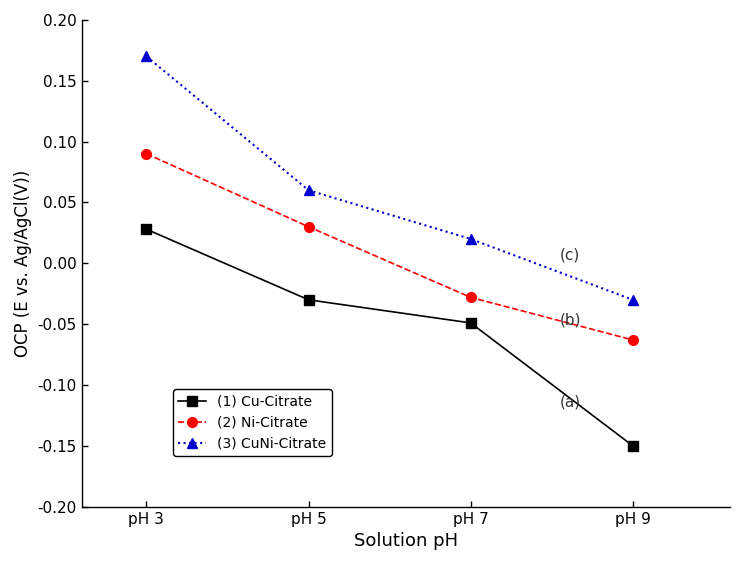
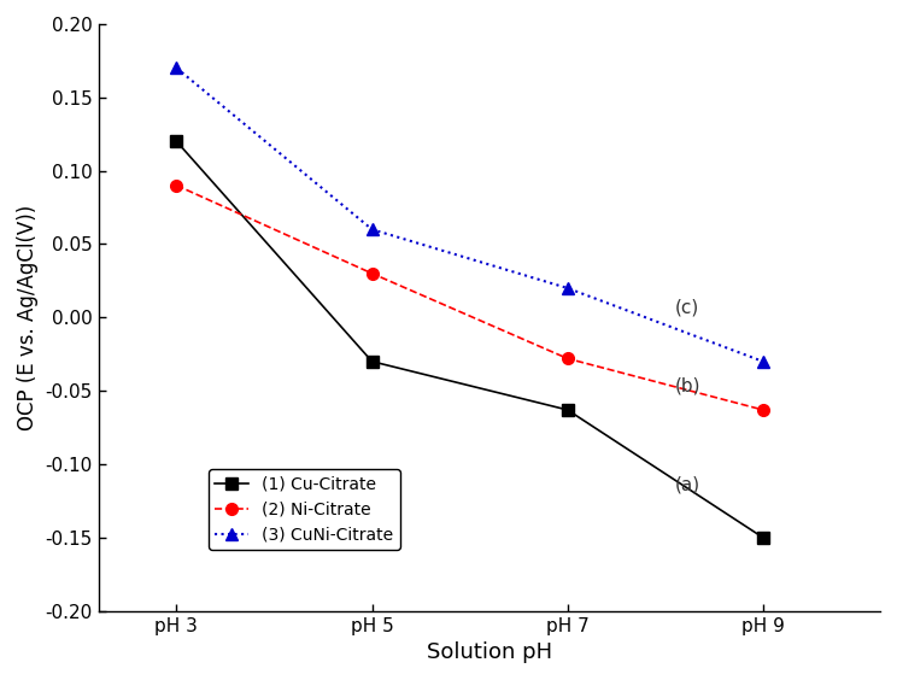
(1) Cu-Citrate/pH 3: 0.028 -> 0.120
(1) Cu-Citrate/pH 7: -0.049 -> -0.063
